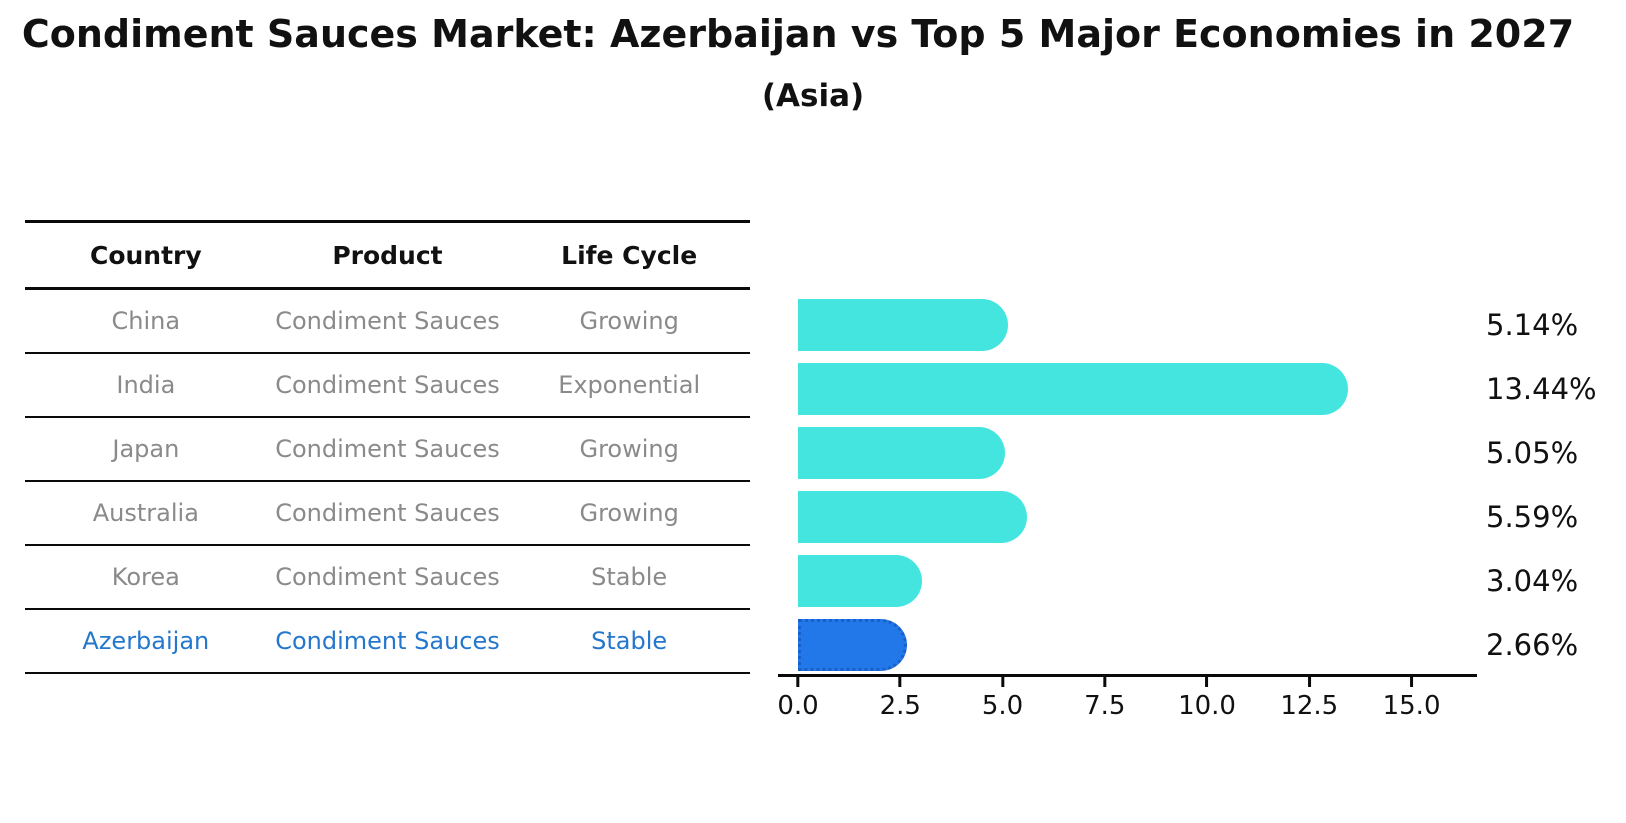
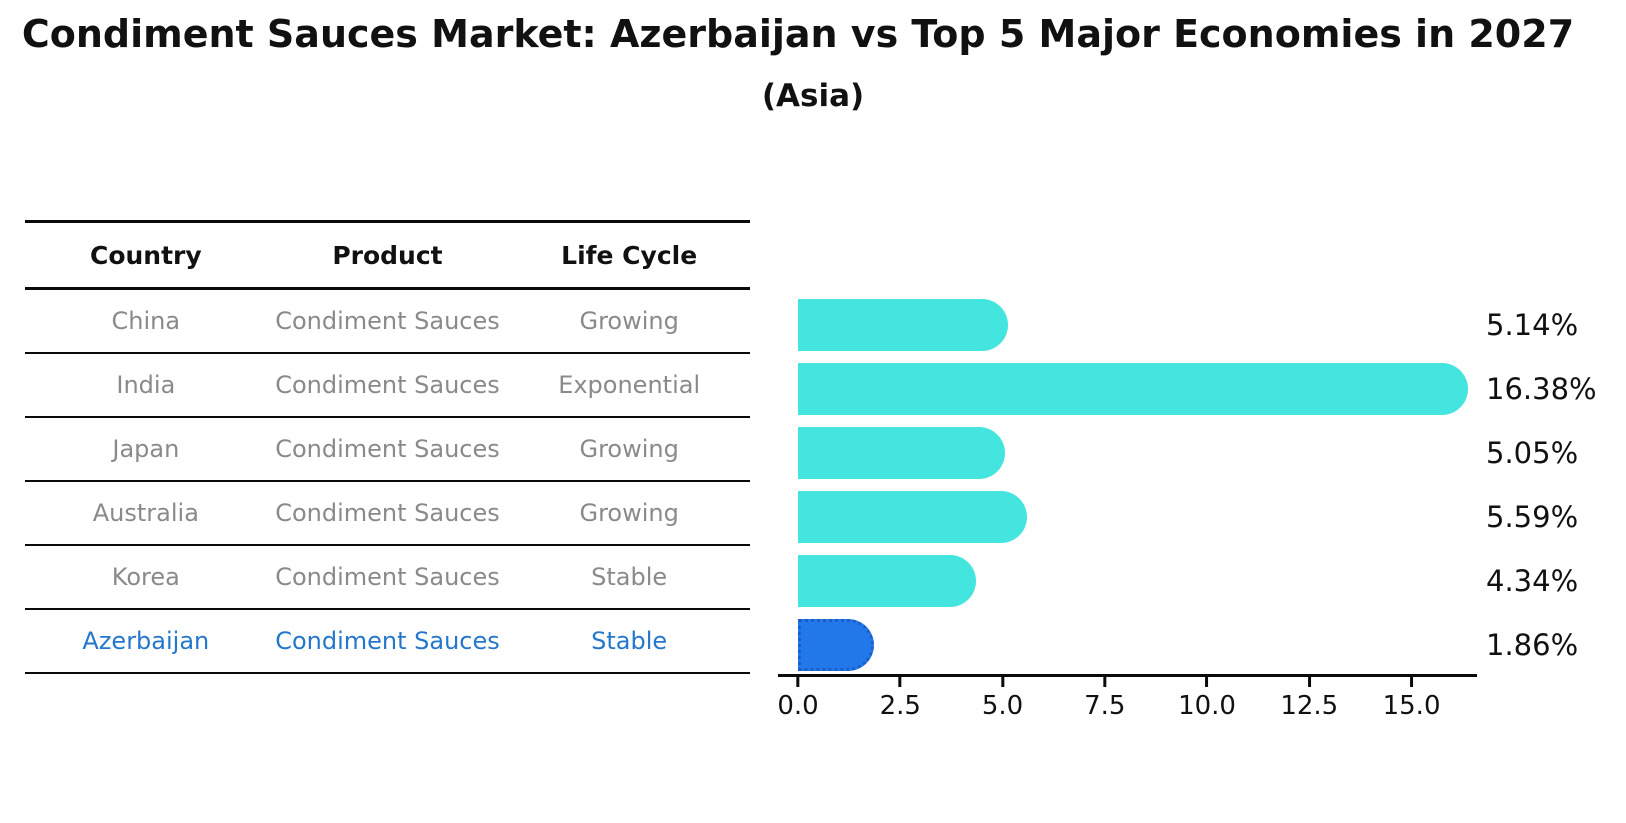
India: 13.44% -> 16.38%
Korea: 3.04% -> 4.34%
Azerbaijan: 2.66% -> 1.86%
